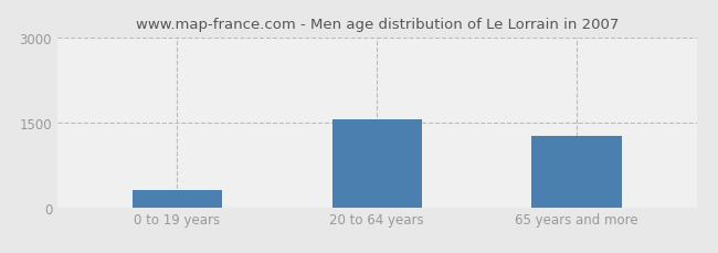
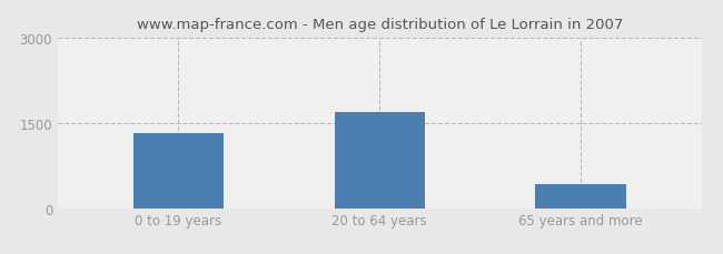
0 to 19 years: 300 -> 1310
20 to 64 years: 1540 -> 1680
65 years and more: 1260 -> 430
